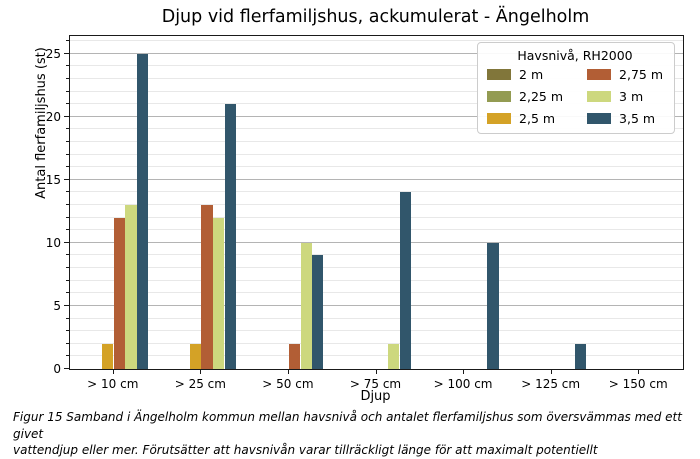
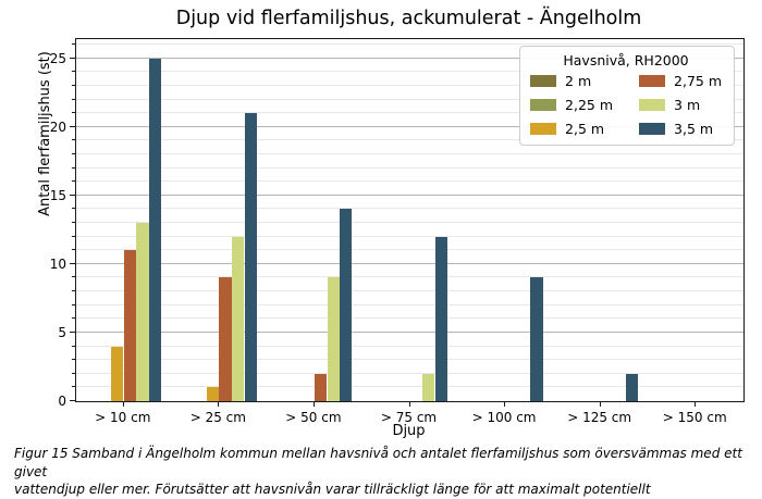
2,5 m/> 10 cm: 2 -> 4
2,75 m/> 10 cm: 12 -> 11
2,5 m/> 25 cm: 2 -> 1
2,75 m/> 25 cm: 13 -> 9
3 m/> 50 cm: 10 -> 9
3,5 m/> 50 cm: 9 -> 14
3,5 m/> 75 cm: 14 -> 12
3,5 m/> 100 cm: 10 -> 9
